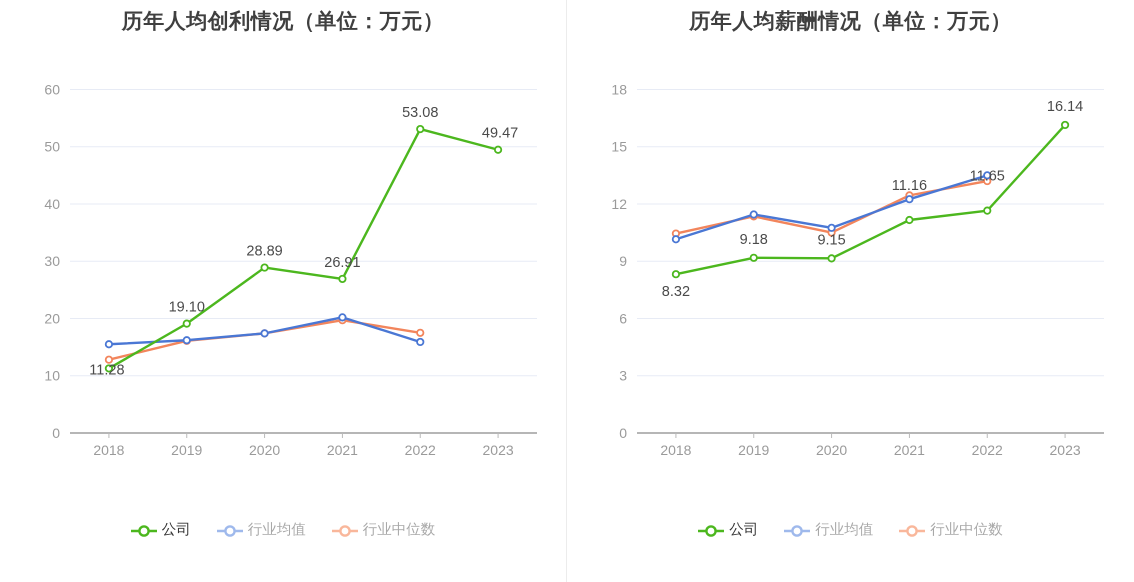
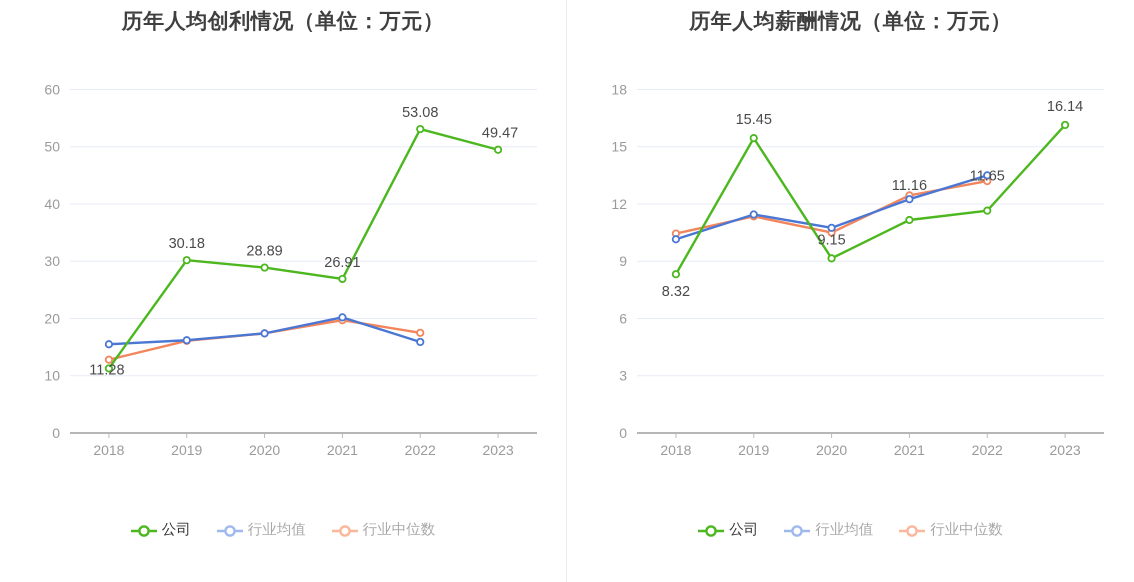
历年人均创利情况（单位：万元）/公司/2019: 19.10 -> 30.18
历年人均薪酬情况（单位：万元）/公司/2019: 9.18 -> 15.45
